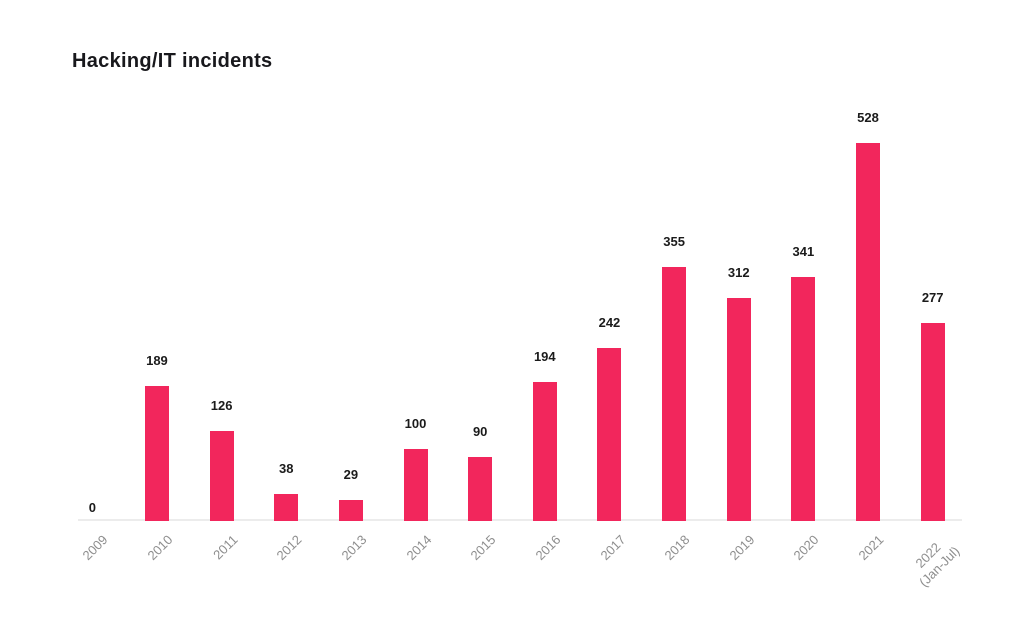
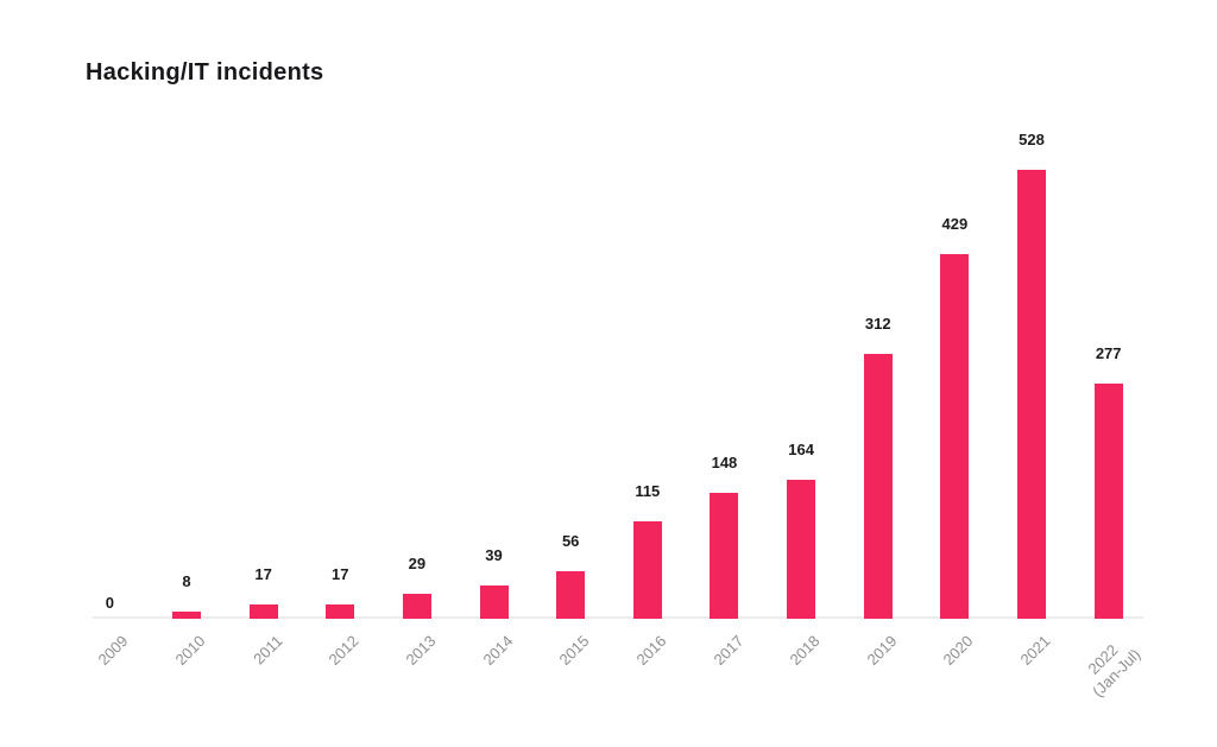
2010: 189 -> 8
2011: 126 -> 17
2012: 38 -> 17
2014: 100 -> 39
2015: 90 -> 56
2016: 194 -> 115
2017: 242 -> 148
2018: 355 -> 164
2020: 341 -> 429
